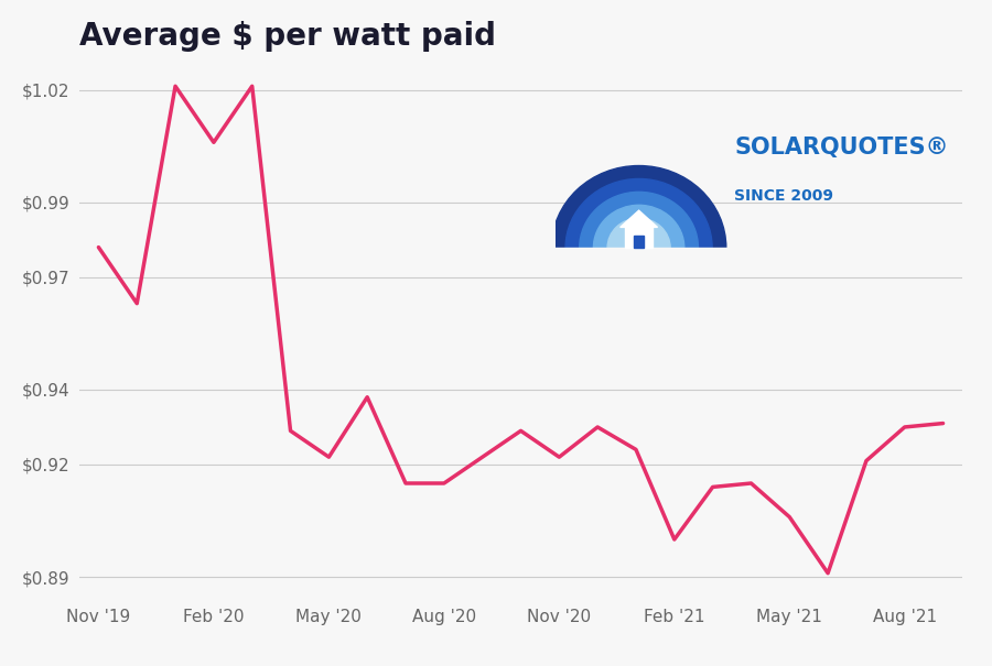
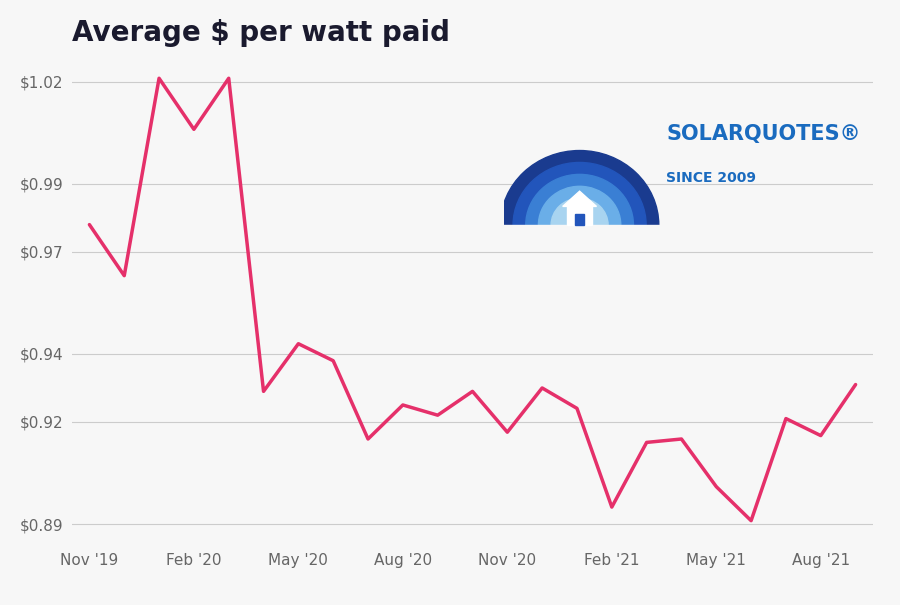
May '20: $0.922 -> $0.943
Aug '20: $0.915 -> $0.925
Nov '20: $0.922 -> $0.917
Feb '21: $0.900 -> $0.895
May '21: $0.906 -> $0.901
Aug '21: $0.930 -> $0.916
